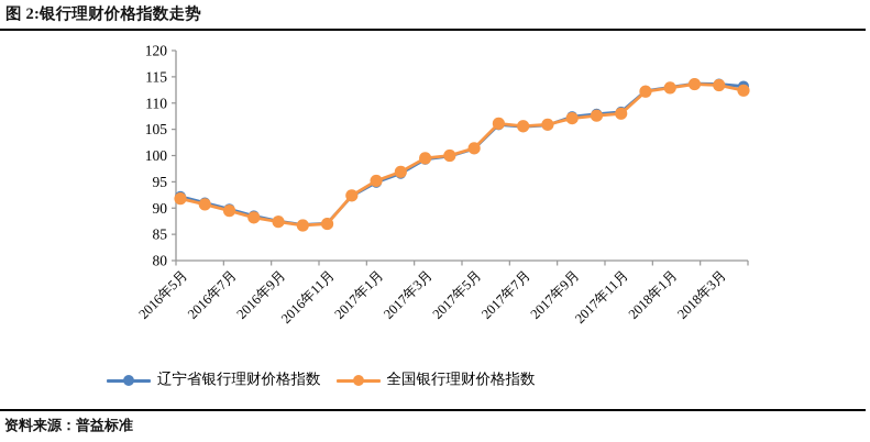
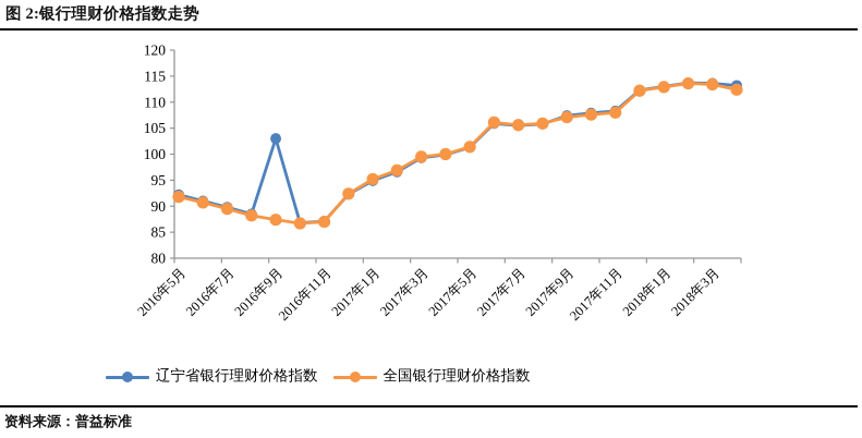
辽宁省银行理财价格指数/2016年9月: 88 -> 103
